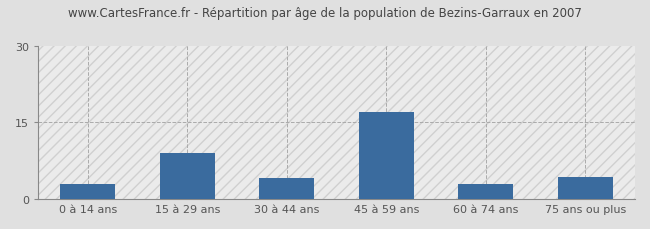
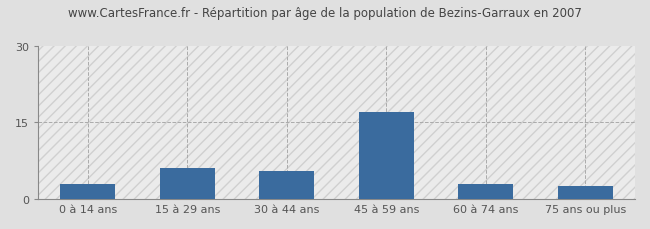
15 à 29 ans: 9.0 -> 6.0
30 à 44 ans: 4.2 -> 5.5
75 ans ou plus: 4.4 -> 2.5
